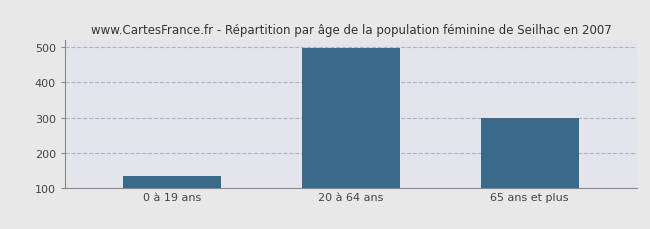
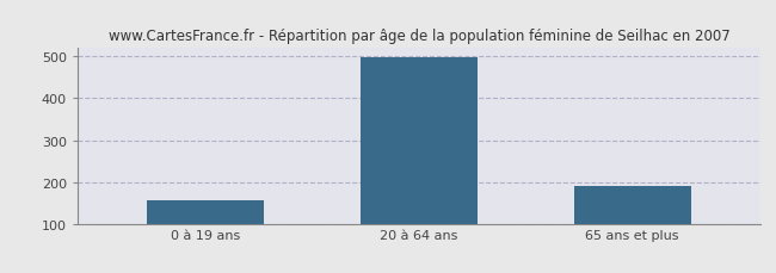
0 à 19 ans: 132 -> 155
65 ans et plus: 299 -> 190
